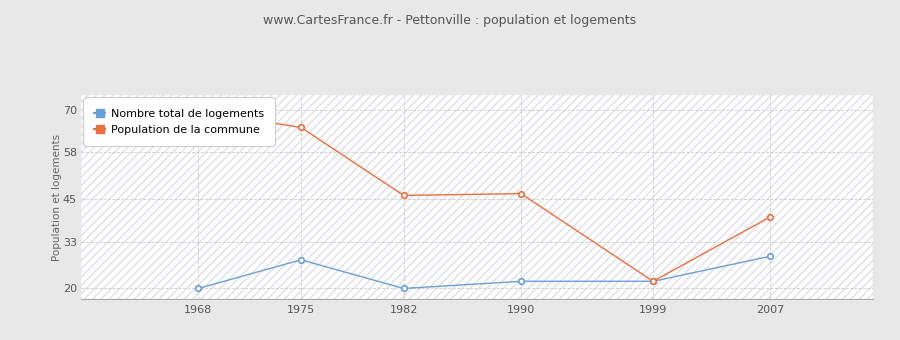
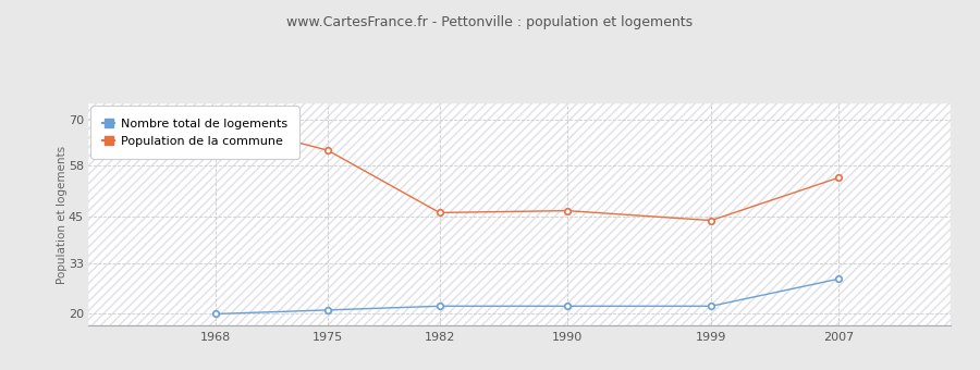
Nombre total de logements/1975: 28 -> 21
Population de la commune/1975: 65.0 -> 62.0
Nombre total de logements/1982: 20 -> 22
Population de la commune/1999: 22.0 -> 44.0
Population de la commune/2007: 40.0 -> 55.0
